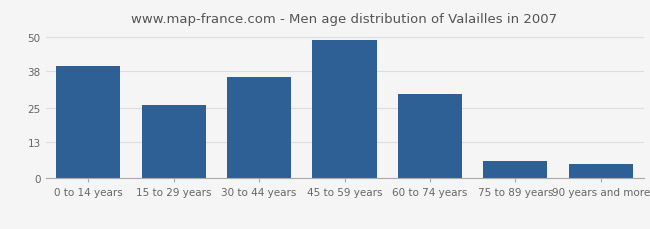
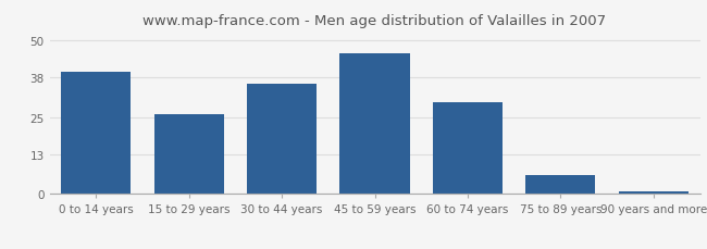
45 to 59 years: 49 -> 46
90 years and more: 5 -> 1
